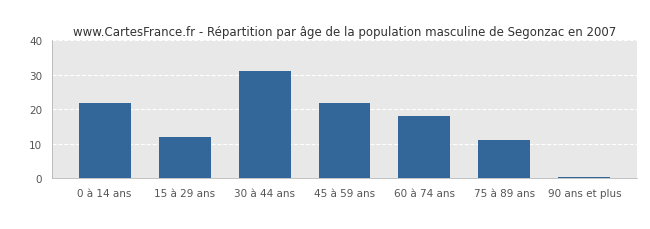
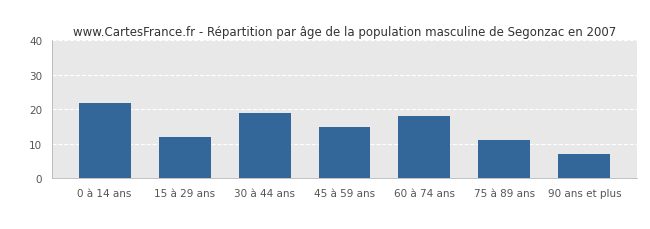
30 à 44 ans: 31.0 -> 19.0
45 à 59 ans: 22.0 -> 15.0
90 ans et plus: 0.5 -> 7.0
